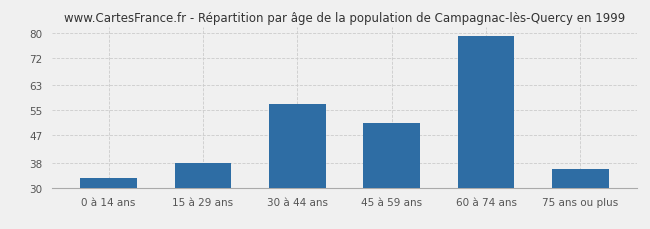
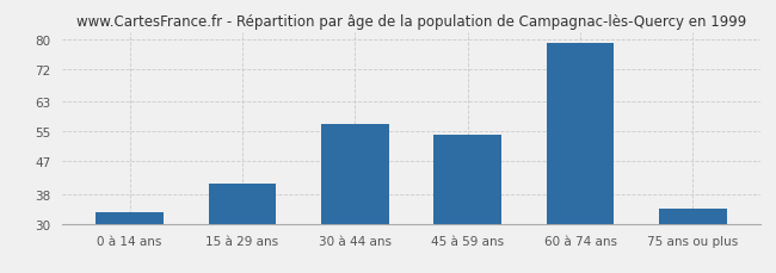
15 à 29 ans: 38 -> 41
45 à 59 ans: 51 -> 54
75 ans ou plus: 36 -> 34
